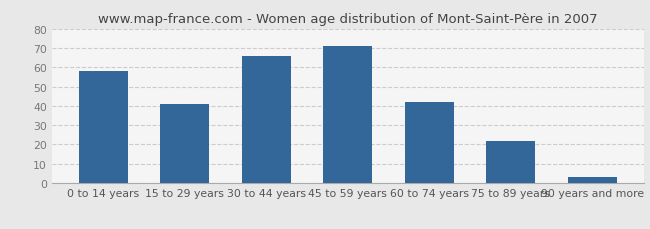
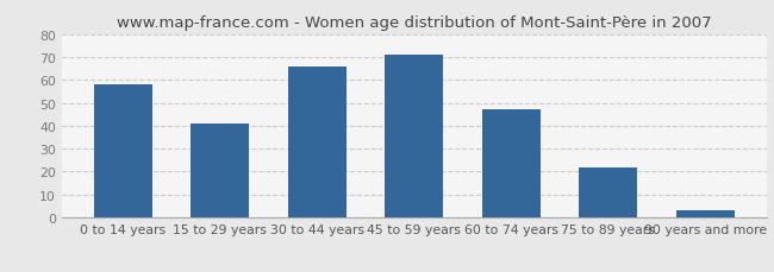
60 to 74 years: 42 -> 47
